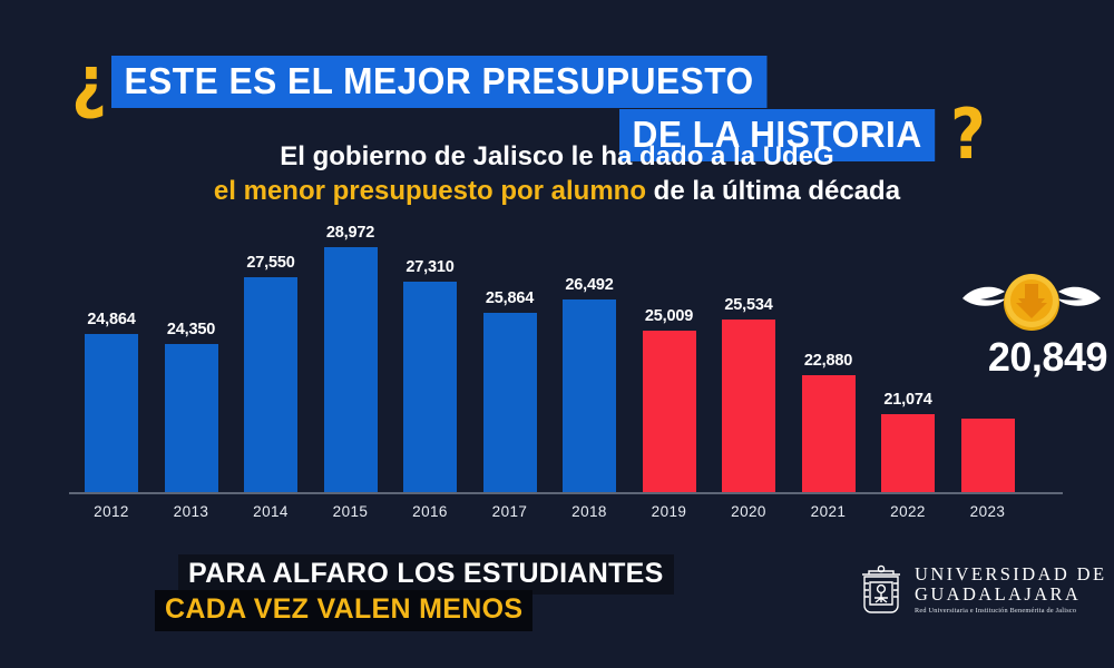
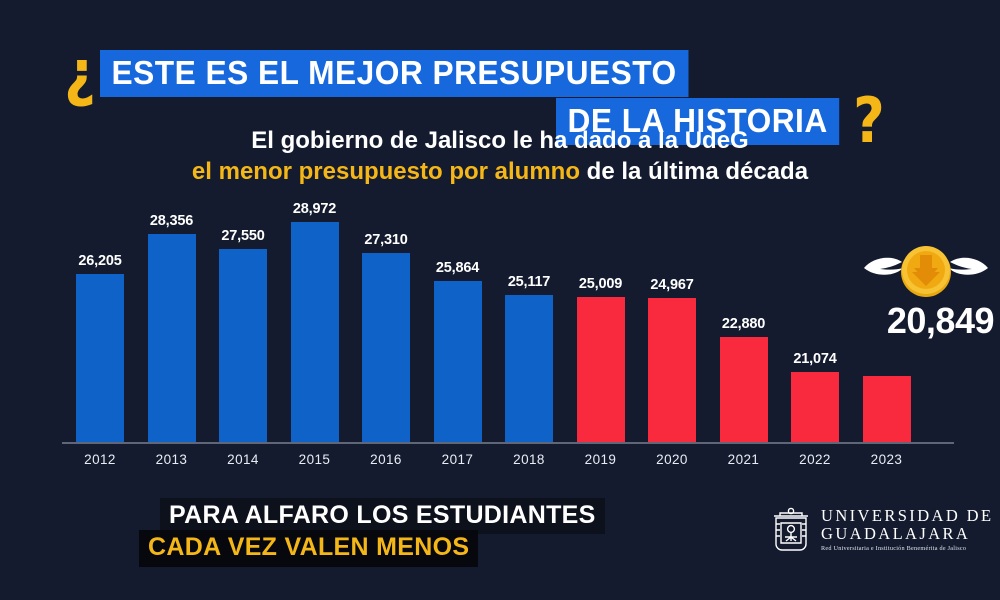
2012: 24,864 -> 26,205
2013: 24,350 -> 28,356
2018: 26,492 -> 25,117
2020: 25,534 -> 24,967
